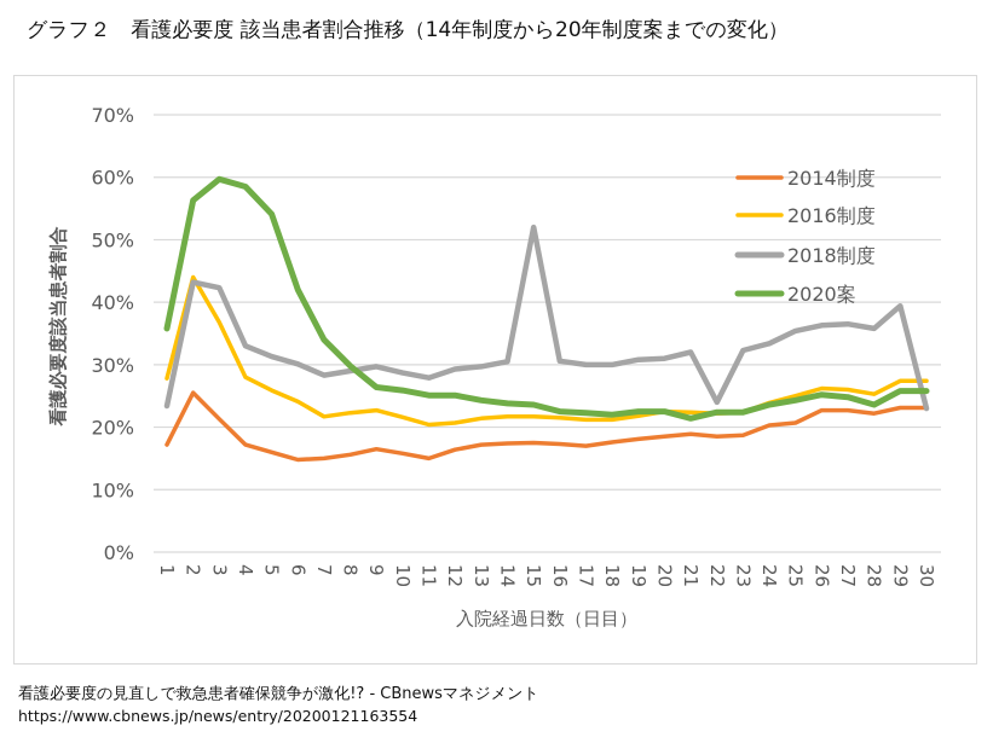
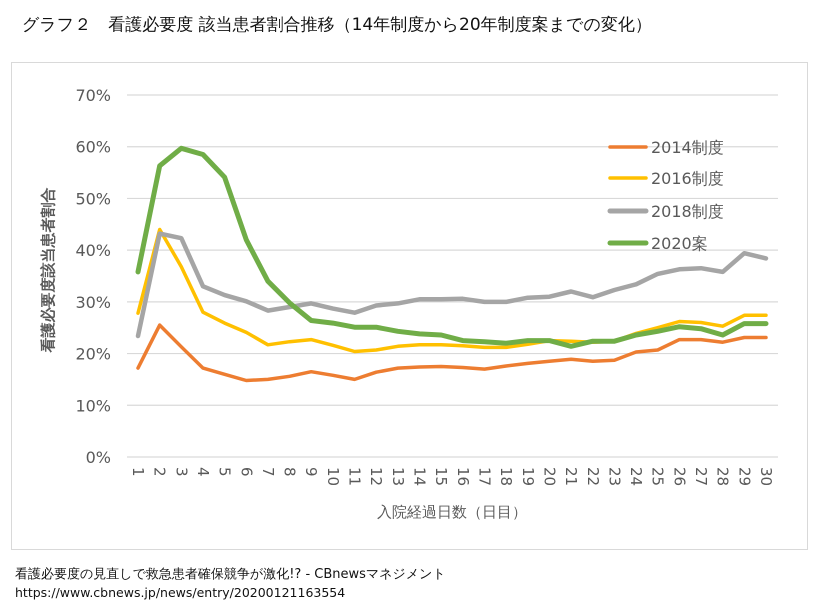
2018制度/15: 52% -> 30%
2018制度/22: 24% -> 31%
2018制度/30: 23% -> 38%
